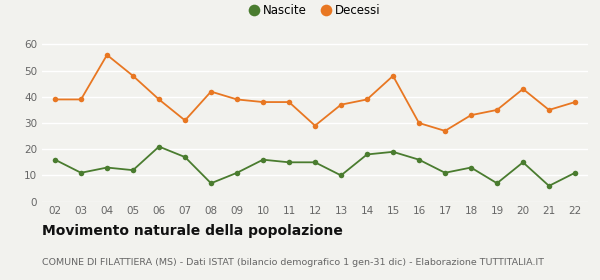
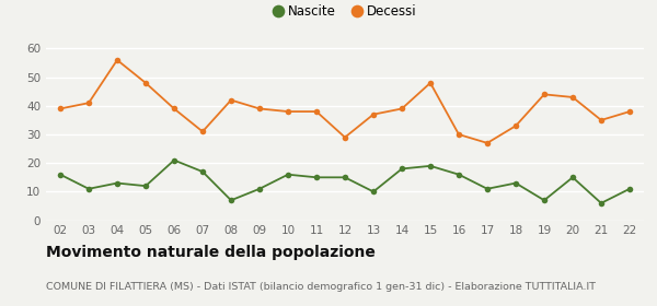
Decessi/03: 39 -> 41
Decessi/19: 35 -> 44
